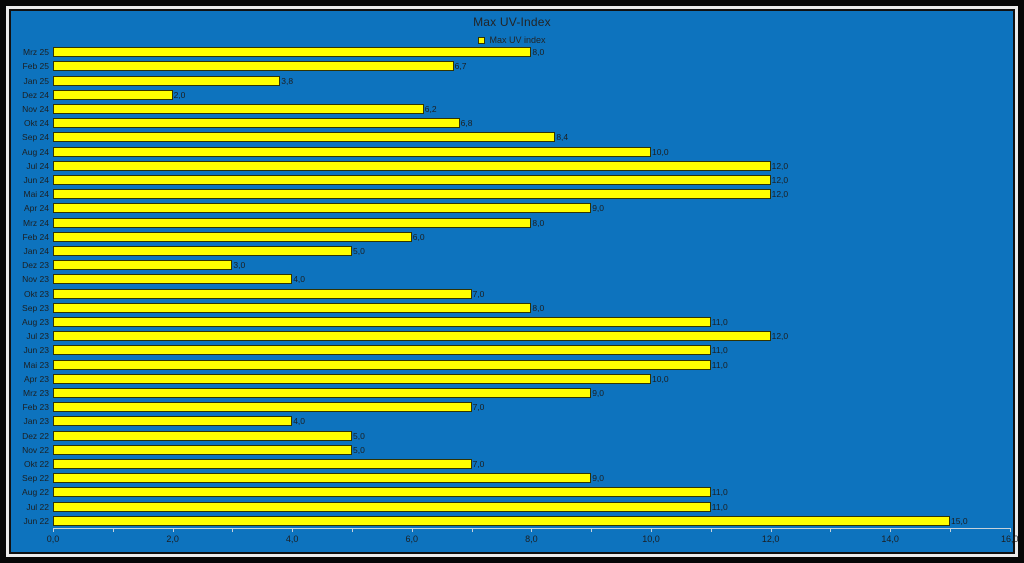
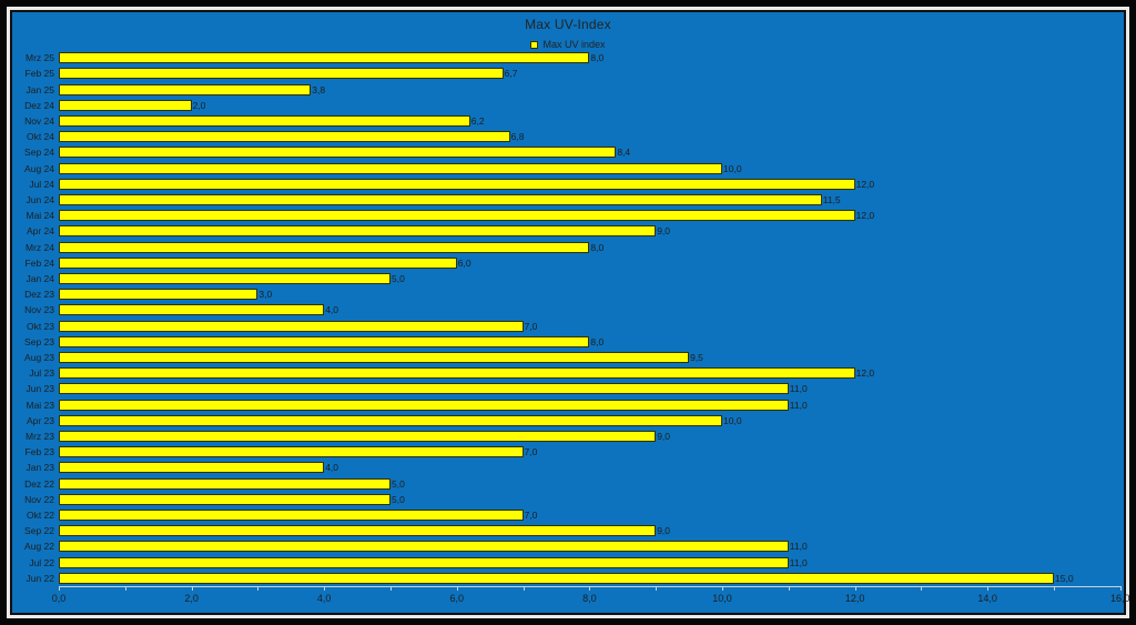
Jun 24: 12,0 -> 11,5
Aug 23: 11,0 -> 9,5
